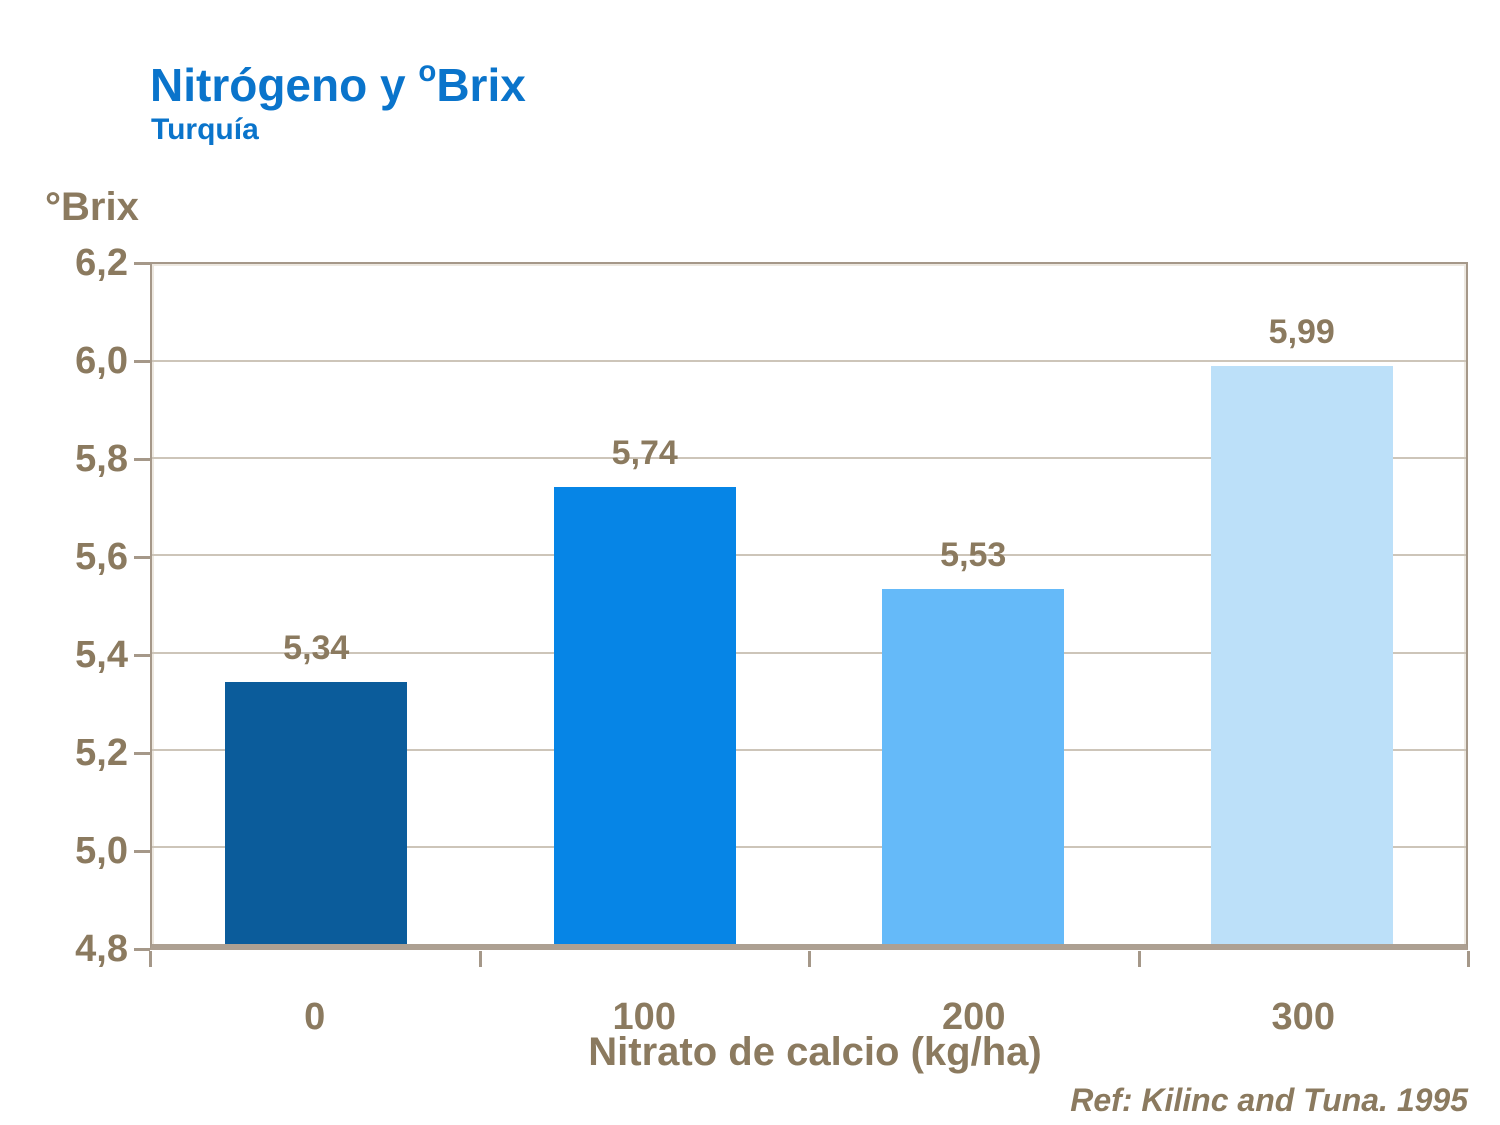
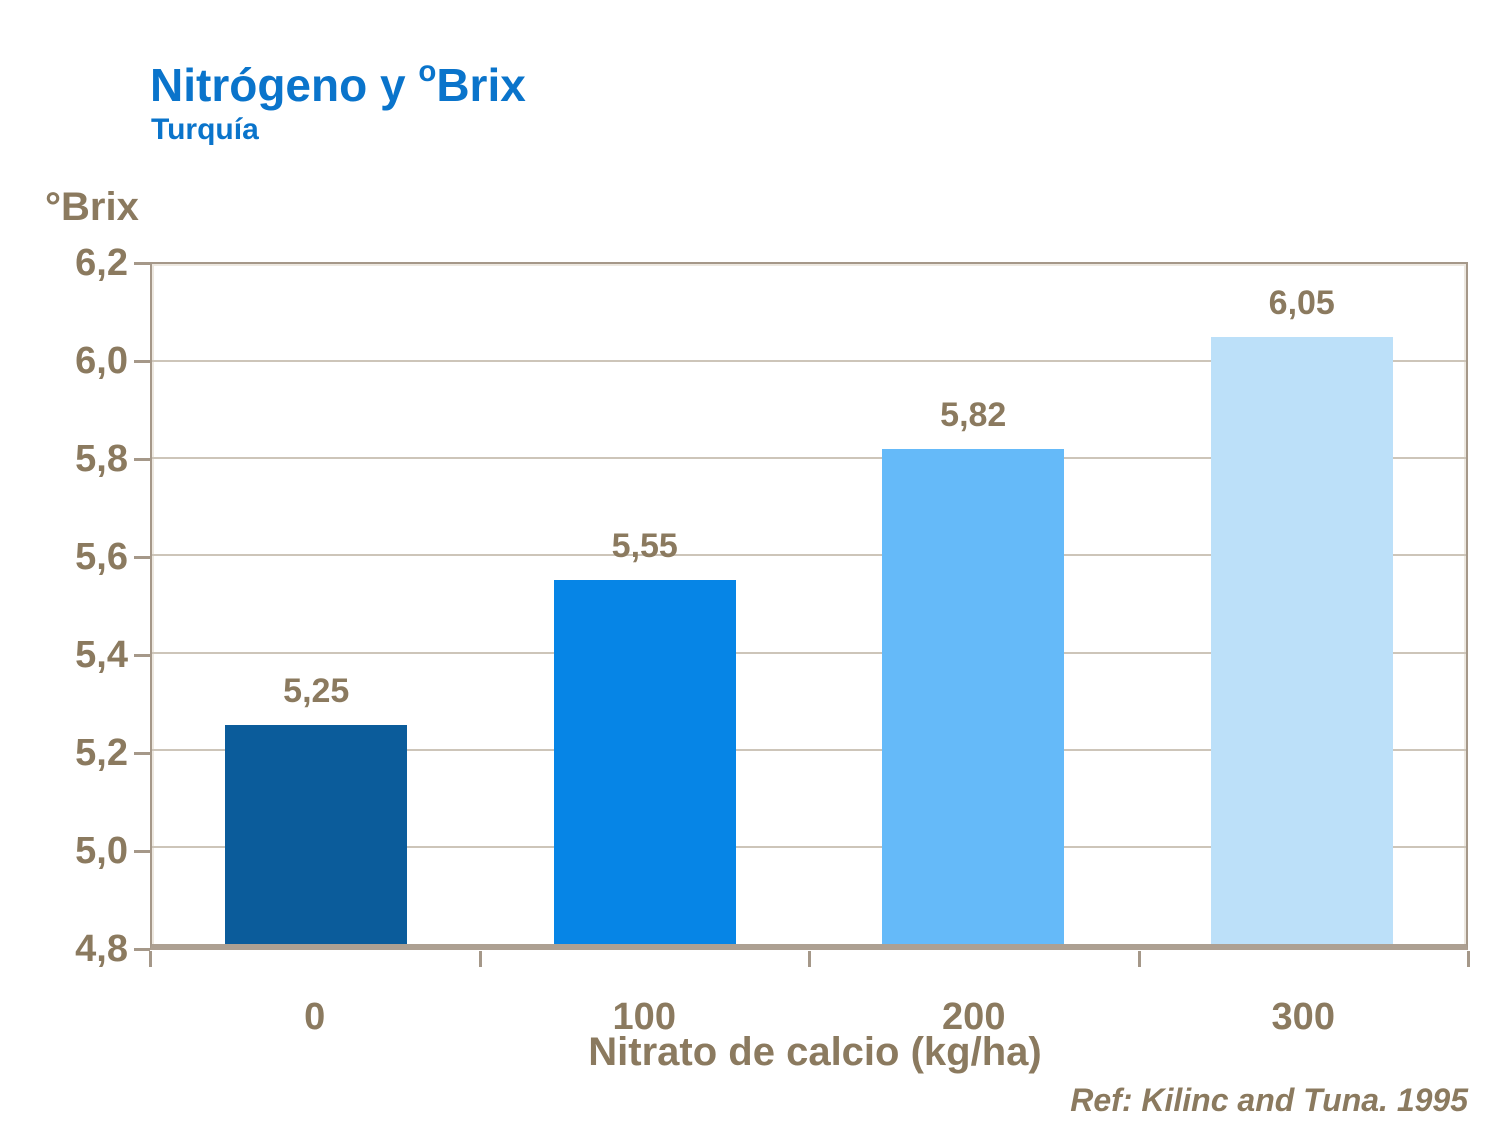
0: 5,34 -> 5,25
100: 5,74 -> 5,55
200: 5,53 -> 5,82
300: 5,99 -> 6,05
